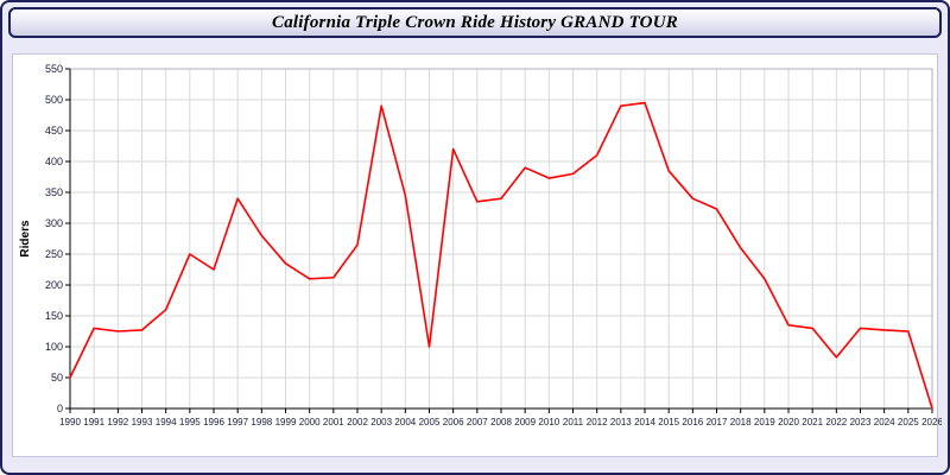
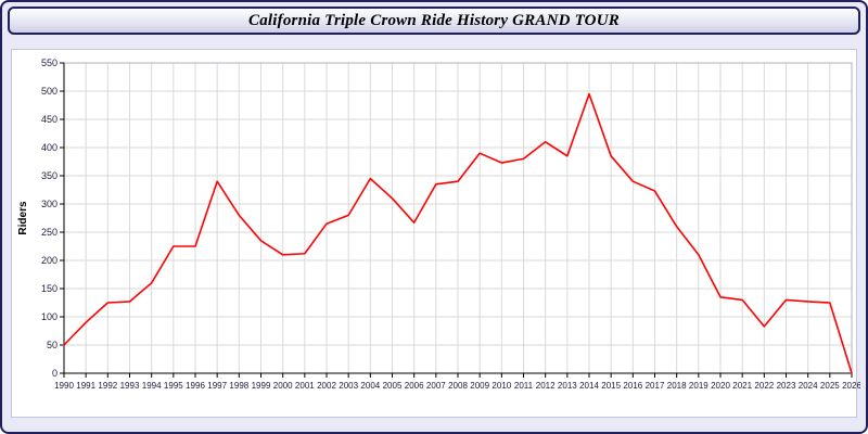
1991: 130 -> 90
1995: 250 -> 220
2003: 490 -> 280
2005: 100 -> 310
2006: 420 -> 270
2013: 490 -> 380
